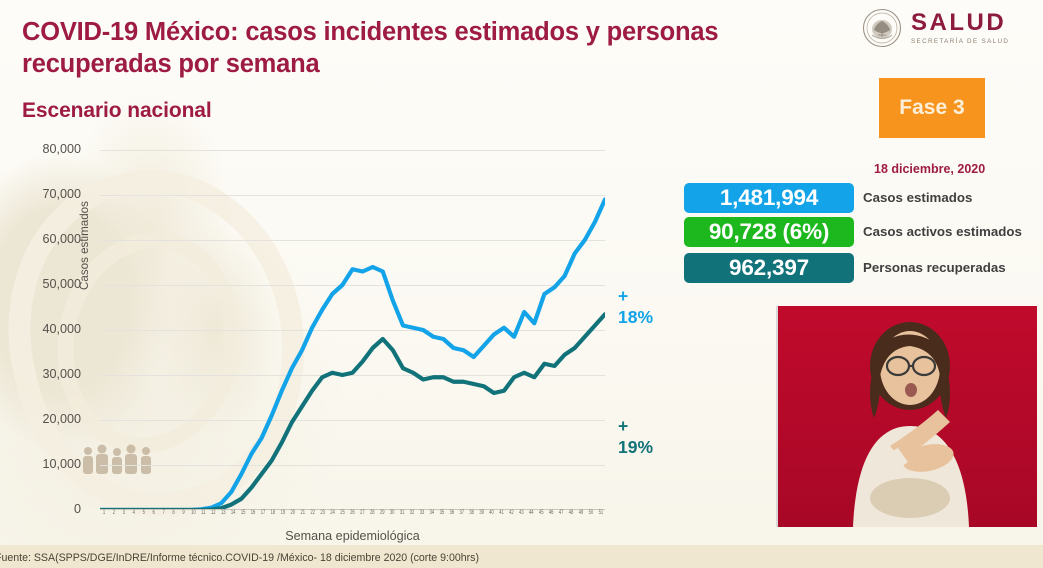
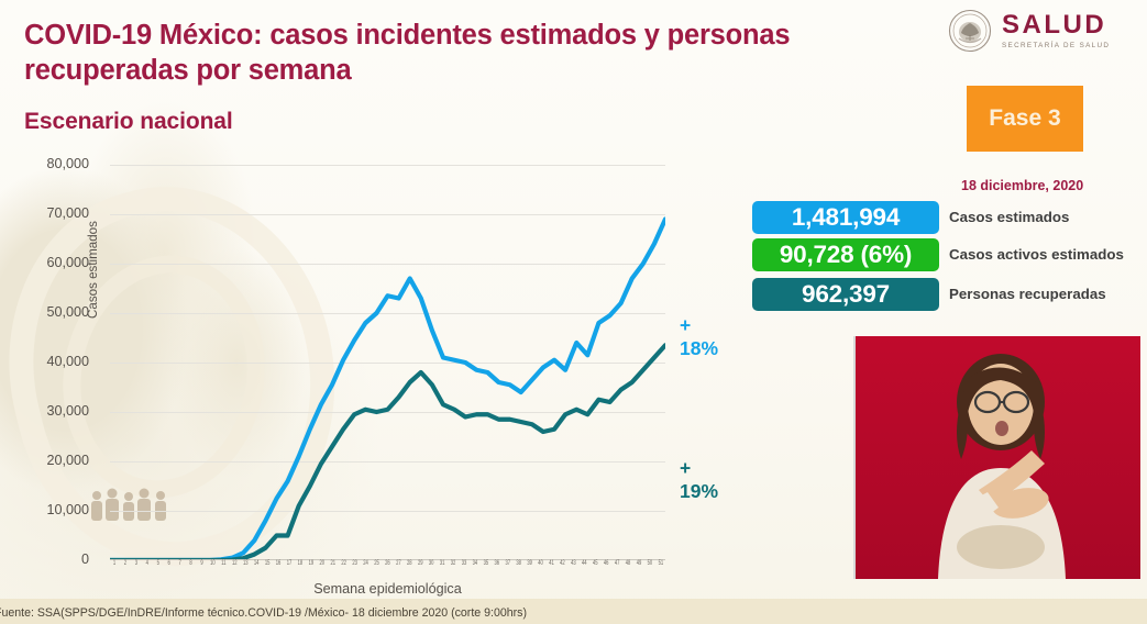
Personas recuperadas/17: 8000 -> 5000
Casos estimados/28: 54000 -> 57000
